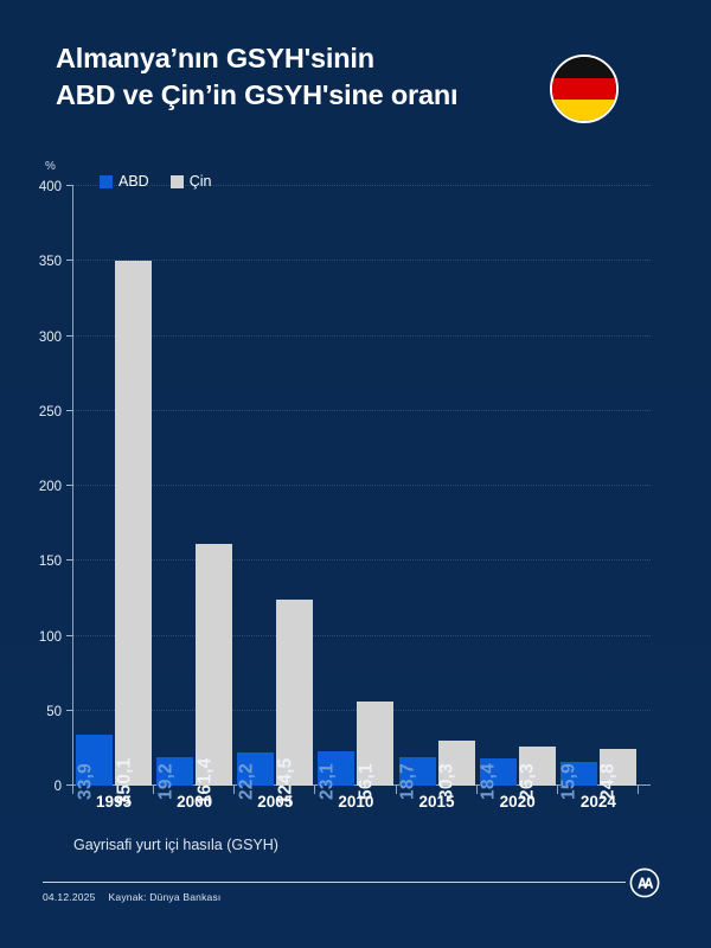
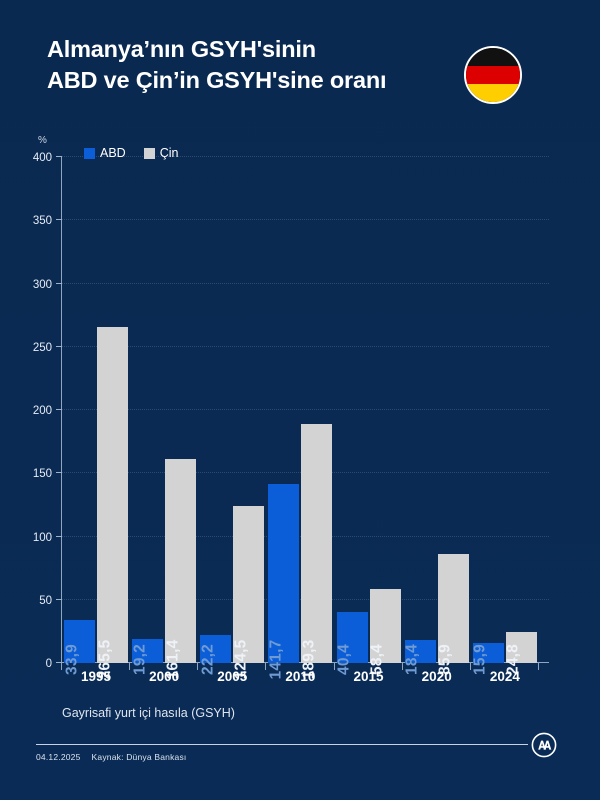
Çin/1995: 350,1 -> 265,5
ABD/2010: 23,1 -> 141,7
Çin/2010: 56,1 -> 189,3
ABD/2015: 18,7 -> 40,4
Çin/2015: 30,3 -> 58,4
Çin/2020: 26,3 -> 85,9
